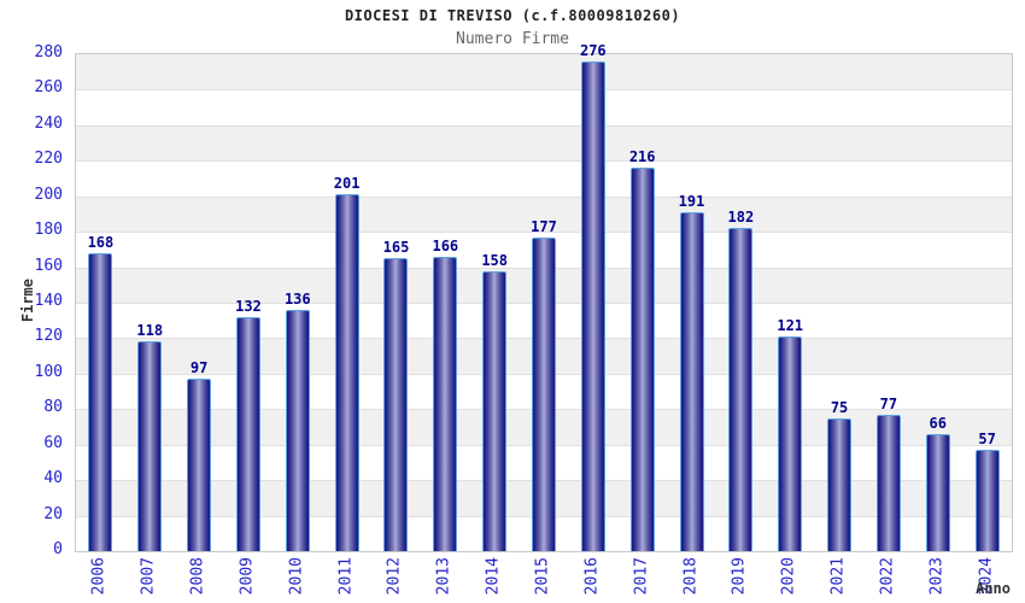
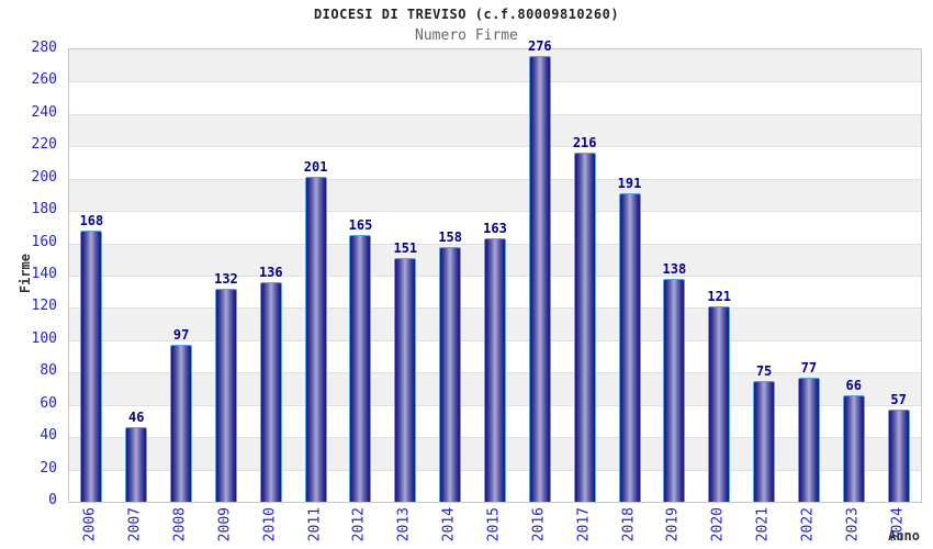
2007: 118 -> 46
2013: 166 -> 151
2015: 177 -> 163
2019: 182 -> 138
